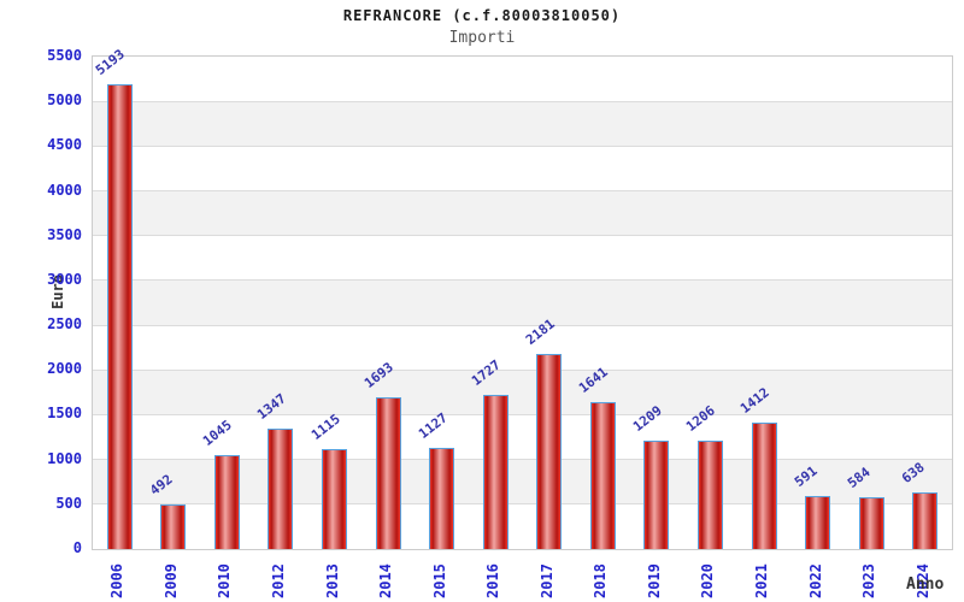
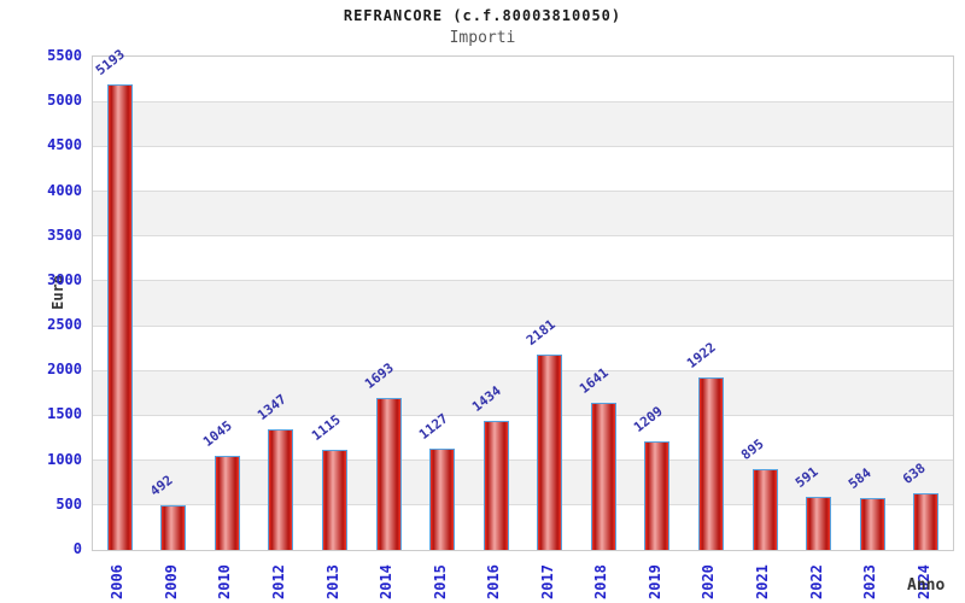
2016: 1727 -> 1434
2020: 1206 -> 1922
2021: 1412 -> 895
